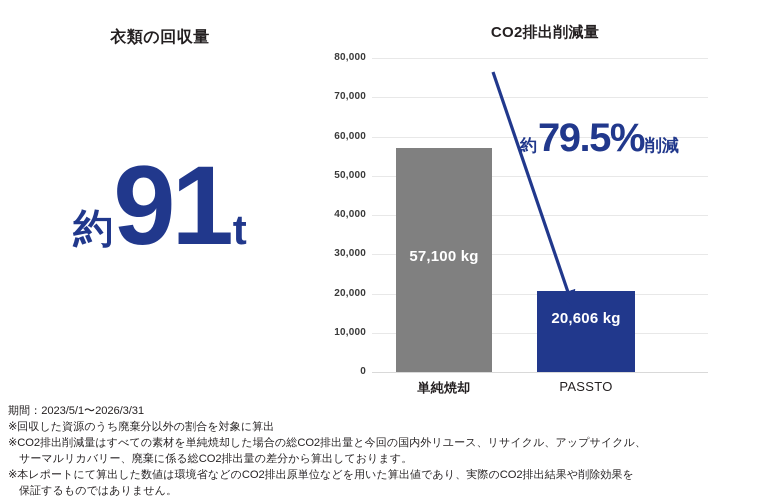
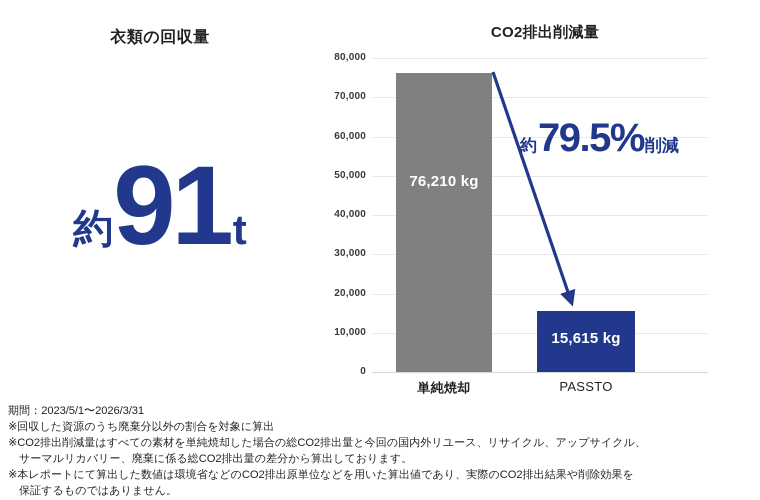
単純焼却: 57,100 -> 76,210
PASSTO: 20,606 -> 15,615
